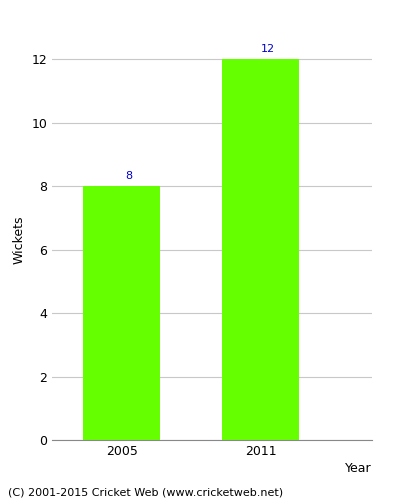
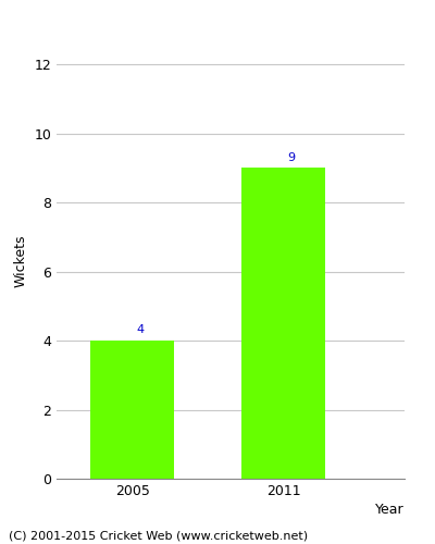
2005: 8 -> 4
2011: 12 -> 9
